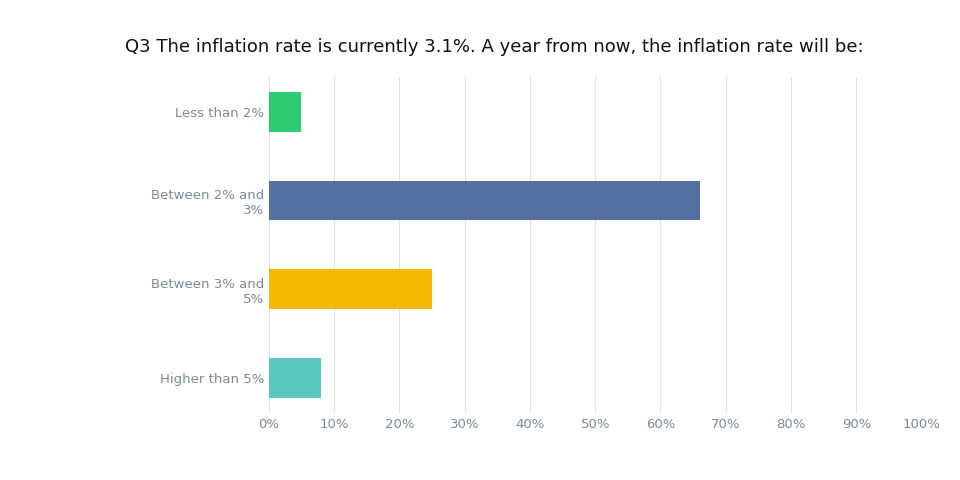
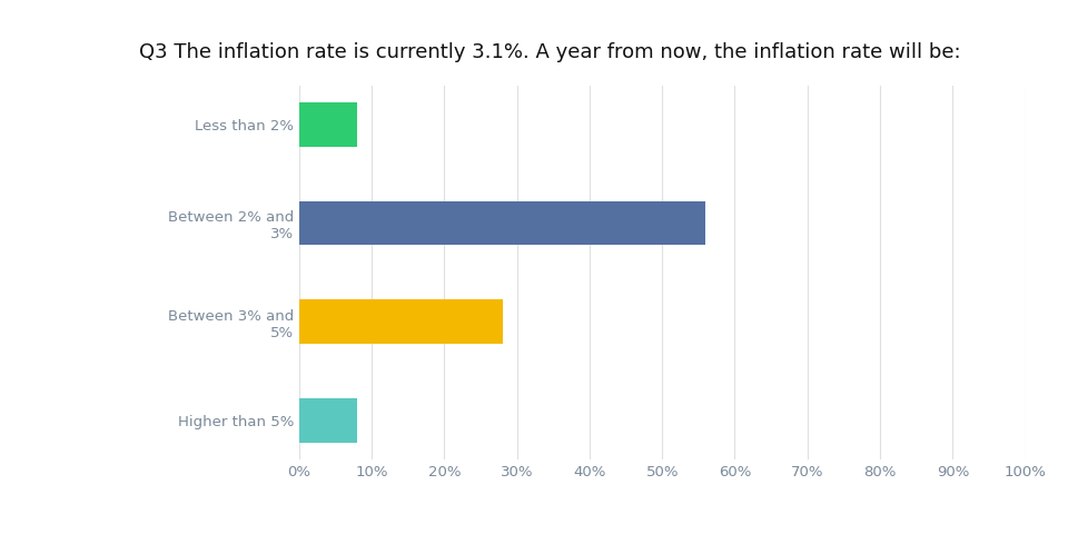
Less than 2%: 5% -> 8%
Between 2% and 3%: 66% -> 56%
Between 3% and 5%: 25% -> 28%
